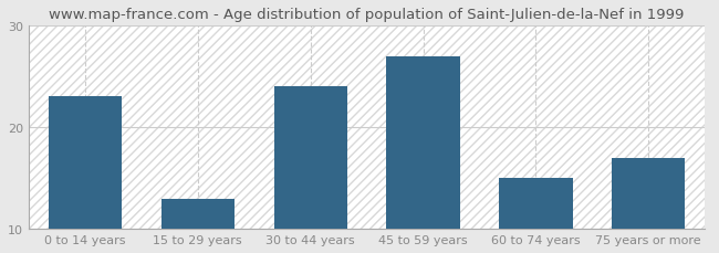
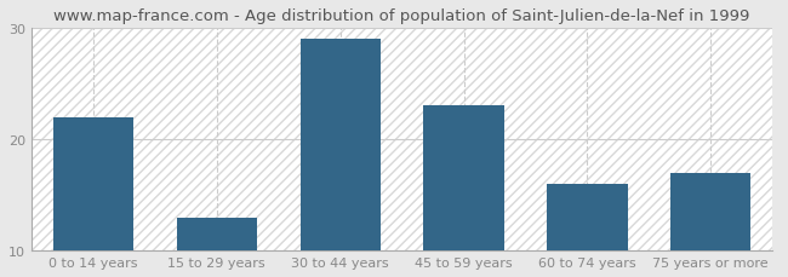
0 to 14 years: 23 -> 22
30 to 44 years: 24 -> 29
45 to 59 years: 27 -> 23
60 to 74 years: 15 -> 16
